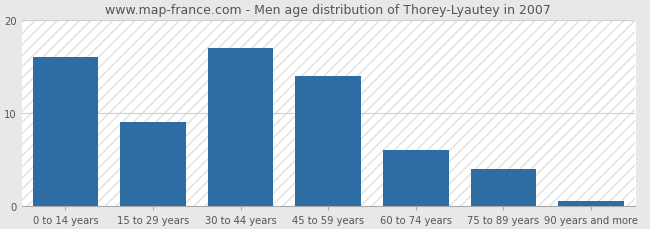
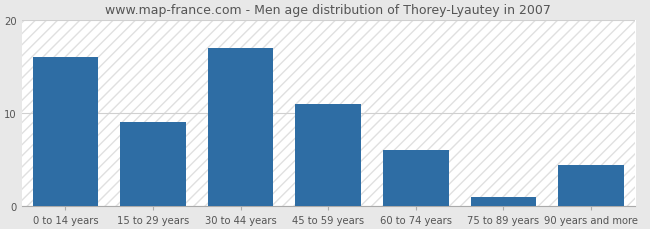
45 to 59 years: 14.0 -> 11.0
75 to 89 years: 4.0 -> 1.0
90 years and more: 0.5 -> 4.4
